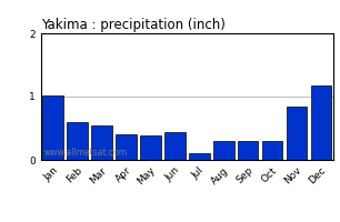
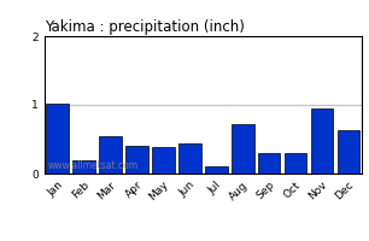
Feb: 0.60 -> 0.20
Aug: 0.30 -> 0.72
Nov: 0.85 -> 0.94
Dec: 1.18 -> 0.64
